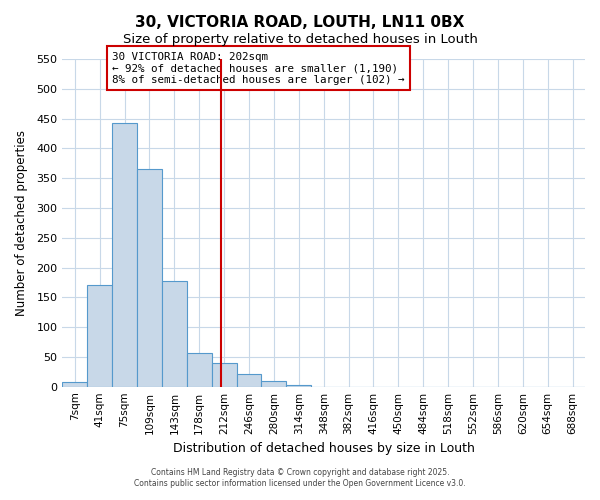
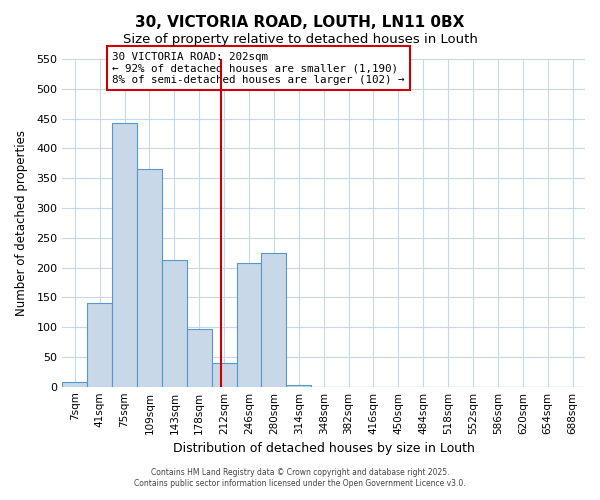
41sqm: 170 -> 140
143sqm: 178 -> 212
178sqm: 57 -> 96
246sqm: 22 -> 208
280sqm: 10 -> 224
